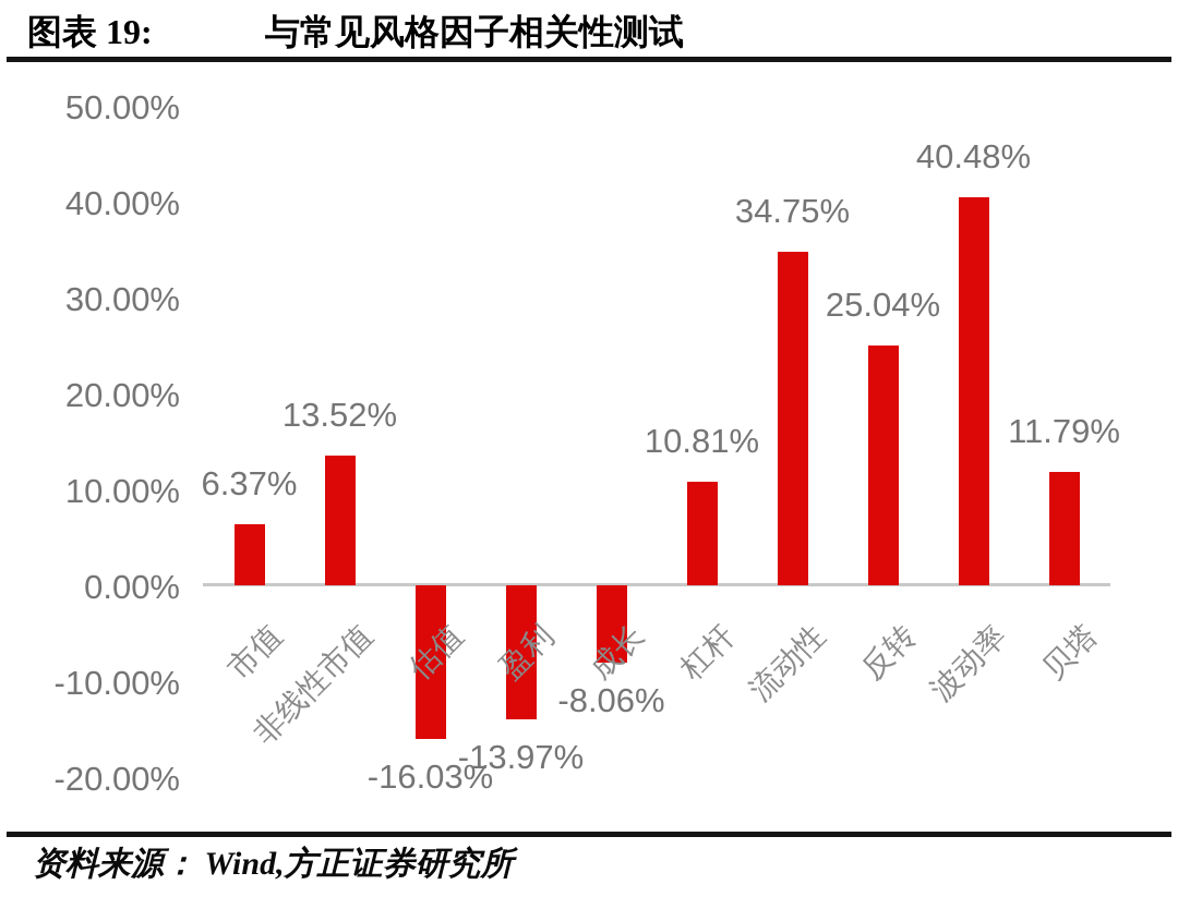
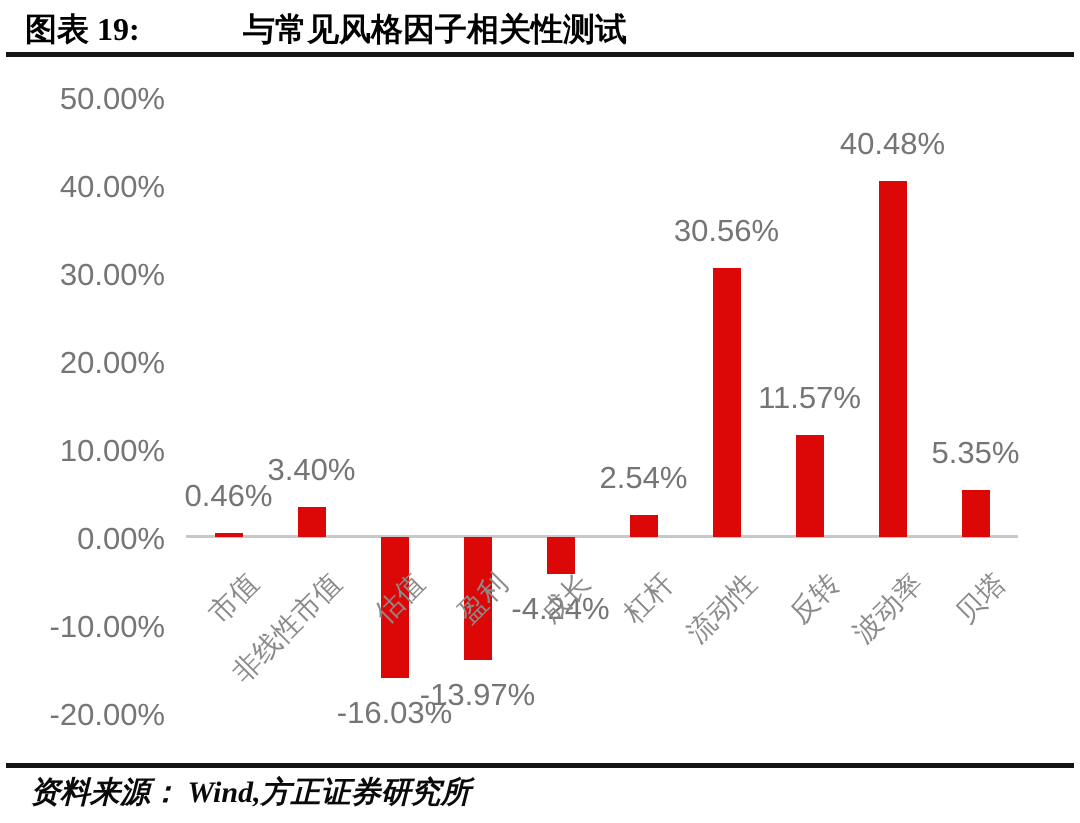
市值: 6.37% -> 0.46%
非线性市值: 13.52% -> 3.40%
成长: -8.06% -> -4.24%
杠杆: 10.81% -> 2.54%
流动性: 34.75% -> 30.56%
反转: 25.04% -> 11.57%
贝塔: 11.79% -> 5.35%
